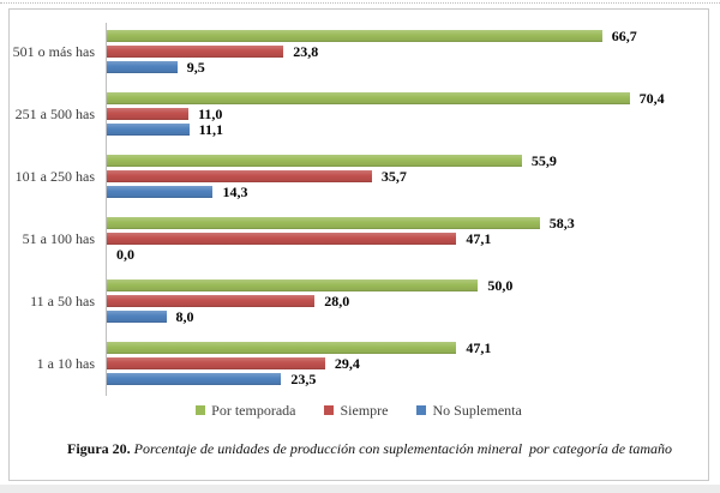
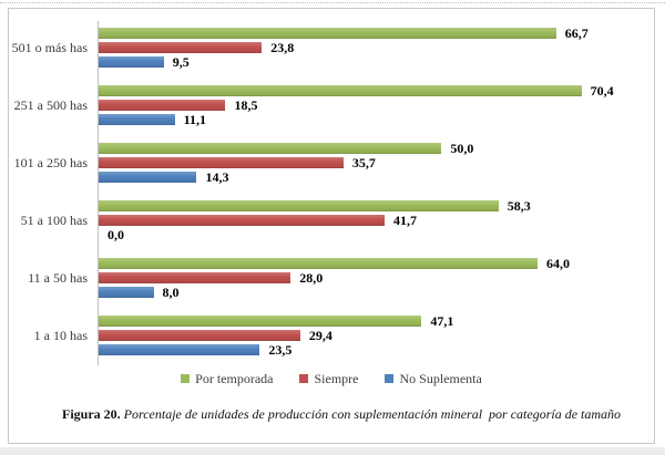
Siempre/251 a 500 has: 11,0 -> 18,5
Por temporada/101 a 250 has: 55,9 -> 50,0
Siempre/51 a 100 has: 47,1 -> 41,7
Por temporada/11 a 50 has: 50,0 -> 64,0
